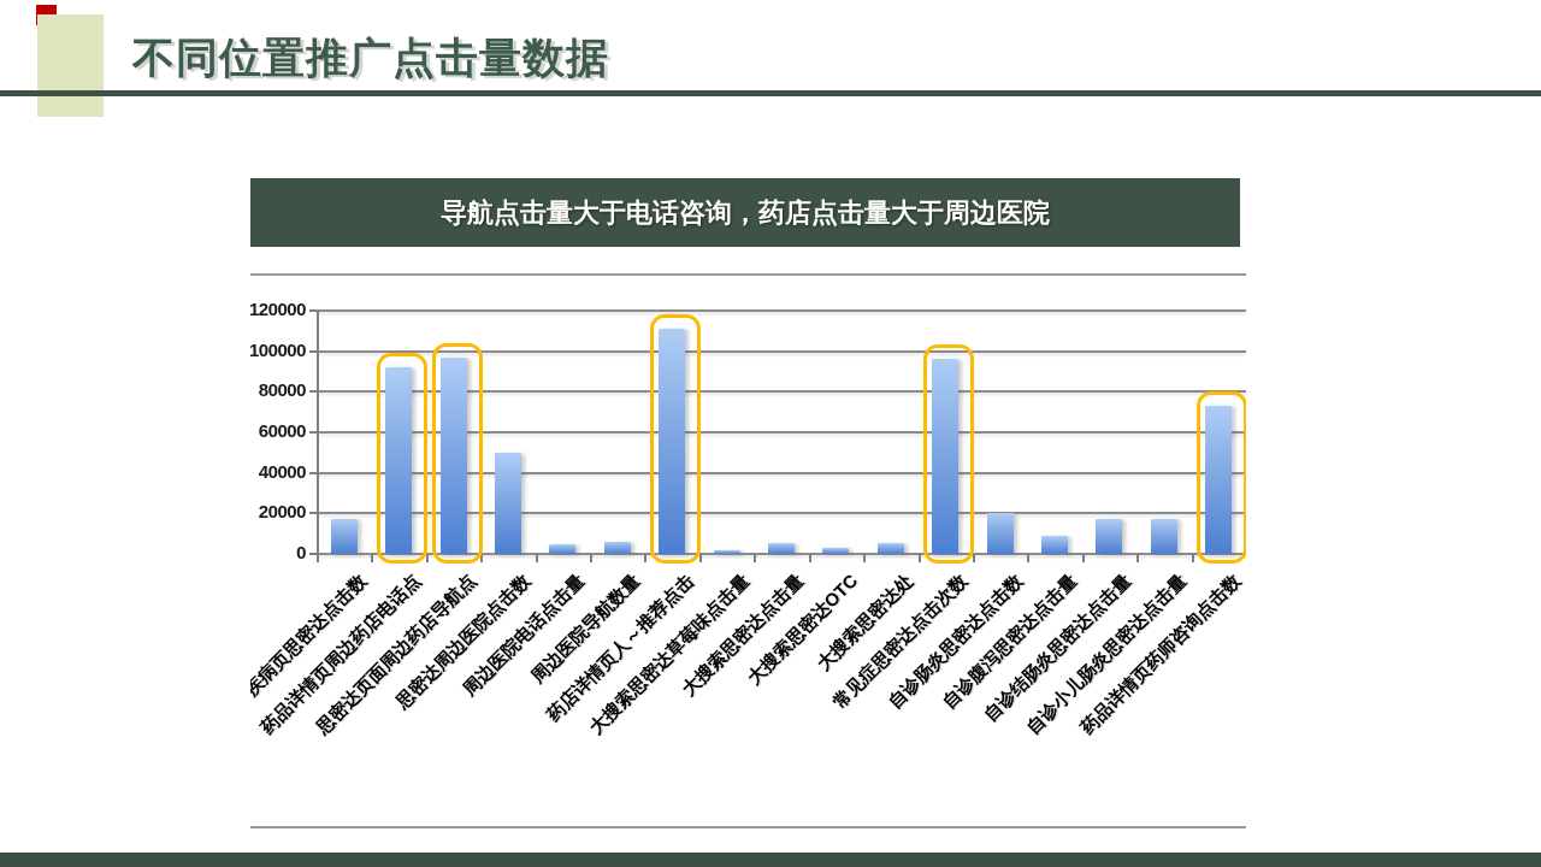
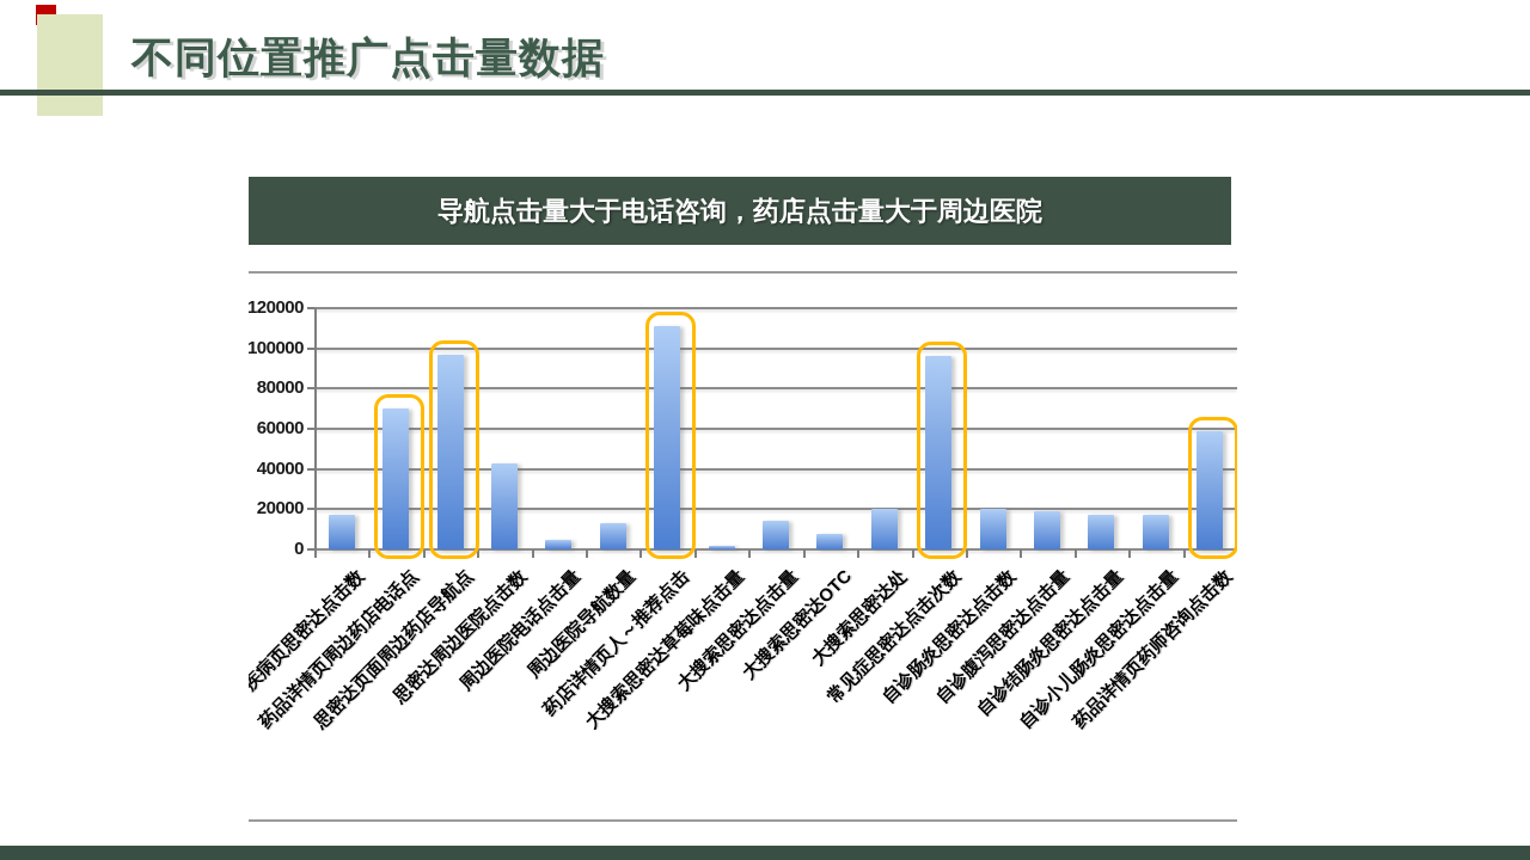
药品详情页周边药店电话点: 92000 -> 70000
思密达周边医院点击数: 50000 -> 43000
周边医院导航数量: 6000 -> 13000
大搜索思密达点击量: 6000 -> 14000
大搜索思密达OTC: 3000 -> 8000
大搜索思密达处: 5000 -> 20000
自诊腹泻思密达点击量: 9000 -> 19000
药品详情页药师咨询点击数: 73000 -> 59000
